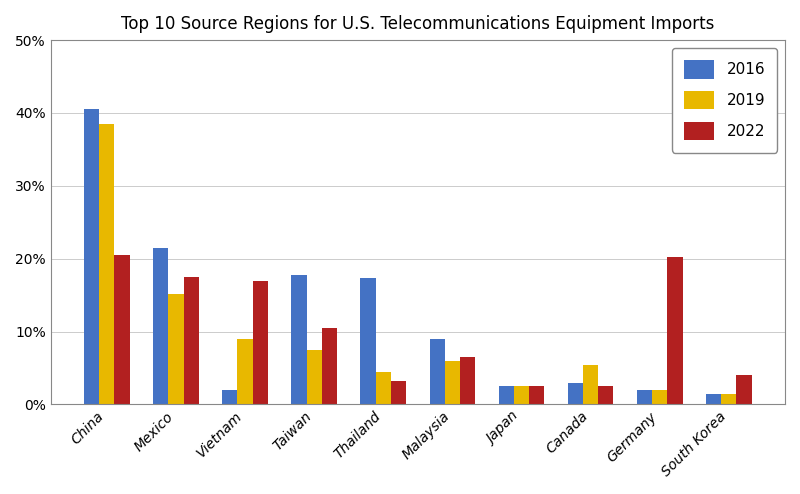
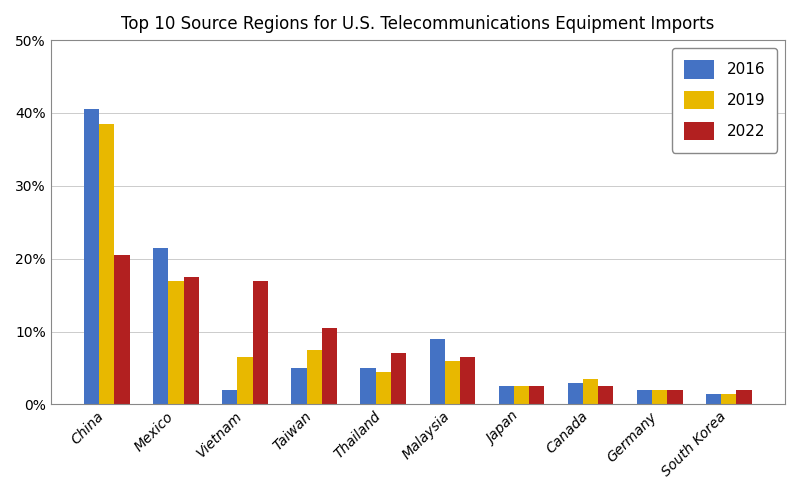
2019/Mexico: 15.2% -> 17.0%
2019/Vietnam: 9.0% -> 6.5%
2016/Taiwan: 17.8% -> 5.0%
2016/Thailand: 17.4% -> 5.0%
2022/Thailand: 3.2% -> 7.0%
2019/Canada: 5.4% -> 3.5%
2022/Germany: 20.2% -> 2.0%
2022/South Korea: 4.0% -> 2.0%
